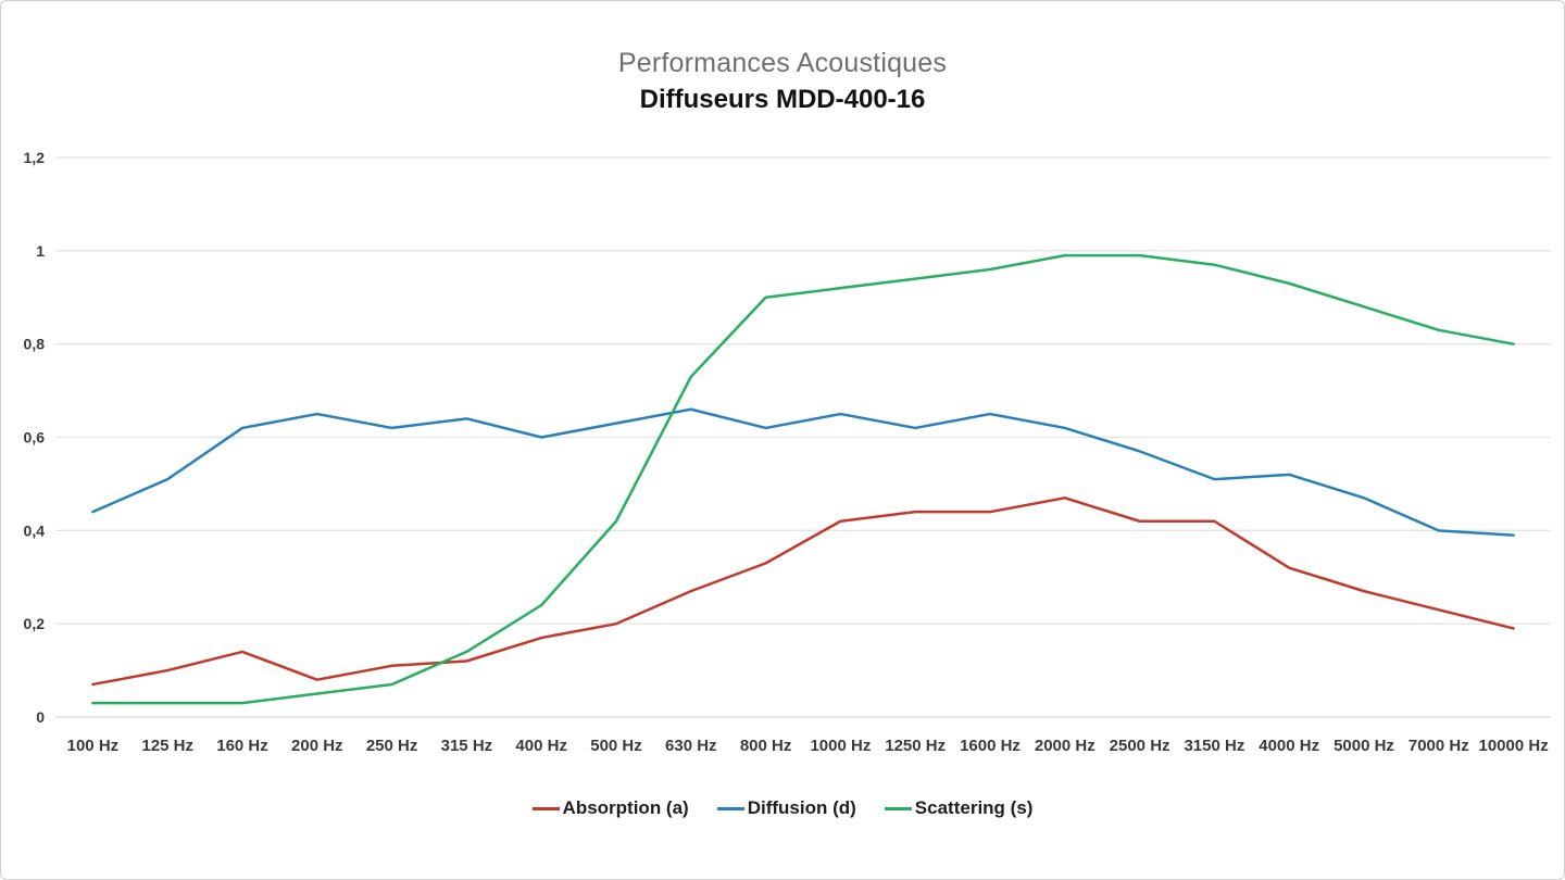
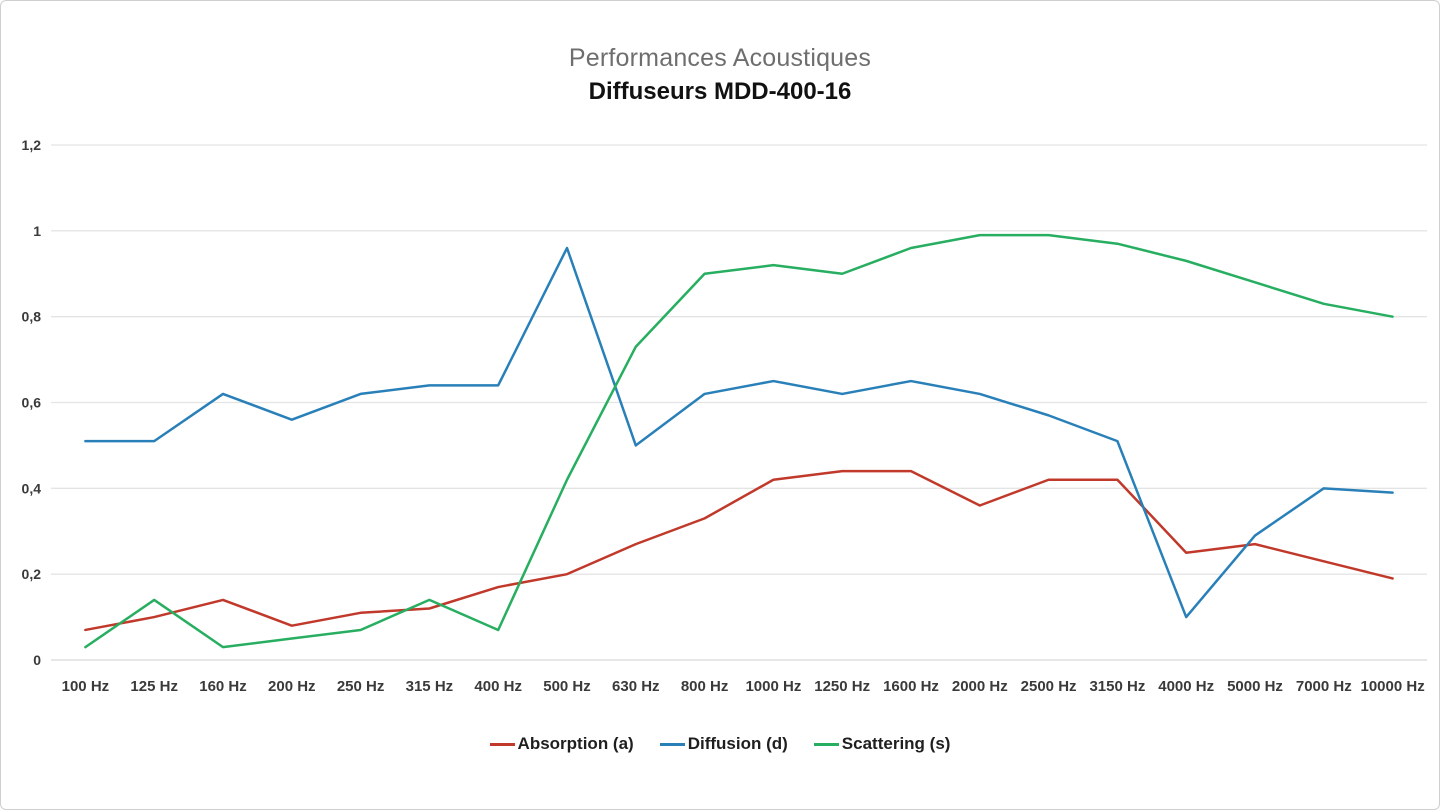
Diffusion (d)/100 Hz: 0,44 -> 0,51
Scattering (s)/125 Hz: 0,03 -> 0,14
Diffusion (d)/200 Hz: 0,65 -> 0,56
Diffusion (d)/400 Hz: 0,60 -> 0,64
Scattering (s)/400 Hz: 0,24 -> 0,07
Diffusion (d)/500 Hz: 0,63 -> 0,96
Diffusion (d)/630 Hz: 0,66 -> 0,50
Scattering (s)/1250 Hz: 0,94 -> 0,90
Absorption (a)/2000 Hz: 0,47 -> 0,36
Absorption (a)/4000 Hz: 0,32 -> 0,25
Diffusion (d)/4000 Hz: 0,52 -> 0,10
Diffusion (d)/5000 Hz: 0,47 -> 0,29
